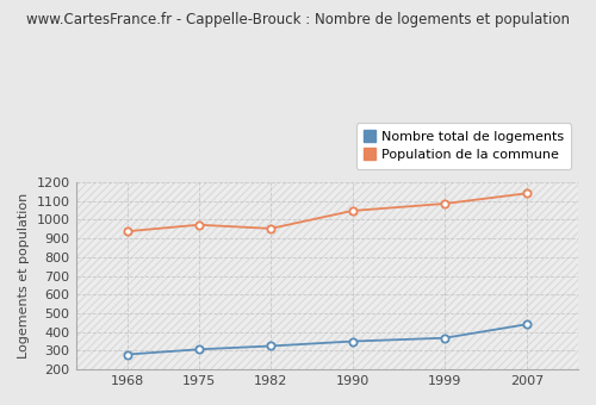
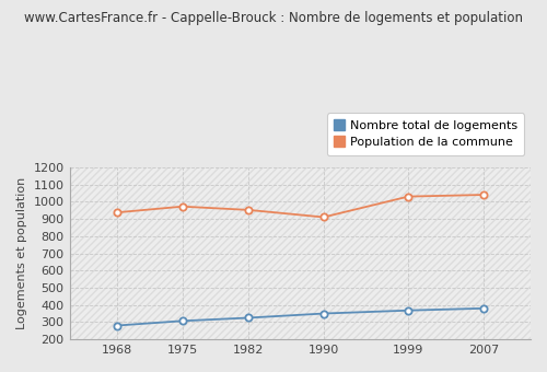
Population de la commune/1990: 1050 -> 910
Population de la commune/1999: 1080 -> 1030
Nombre total de logements/2007: 440 -> 380
Population de la commune/2007: 1140 -> 1040
